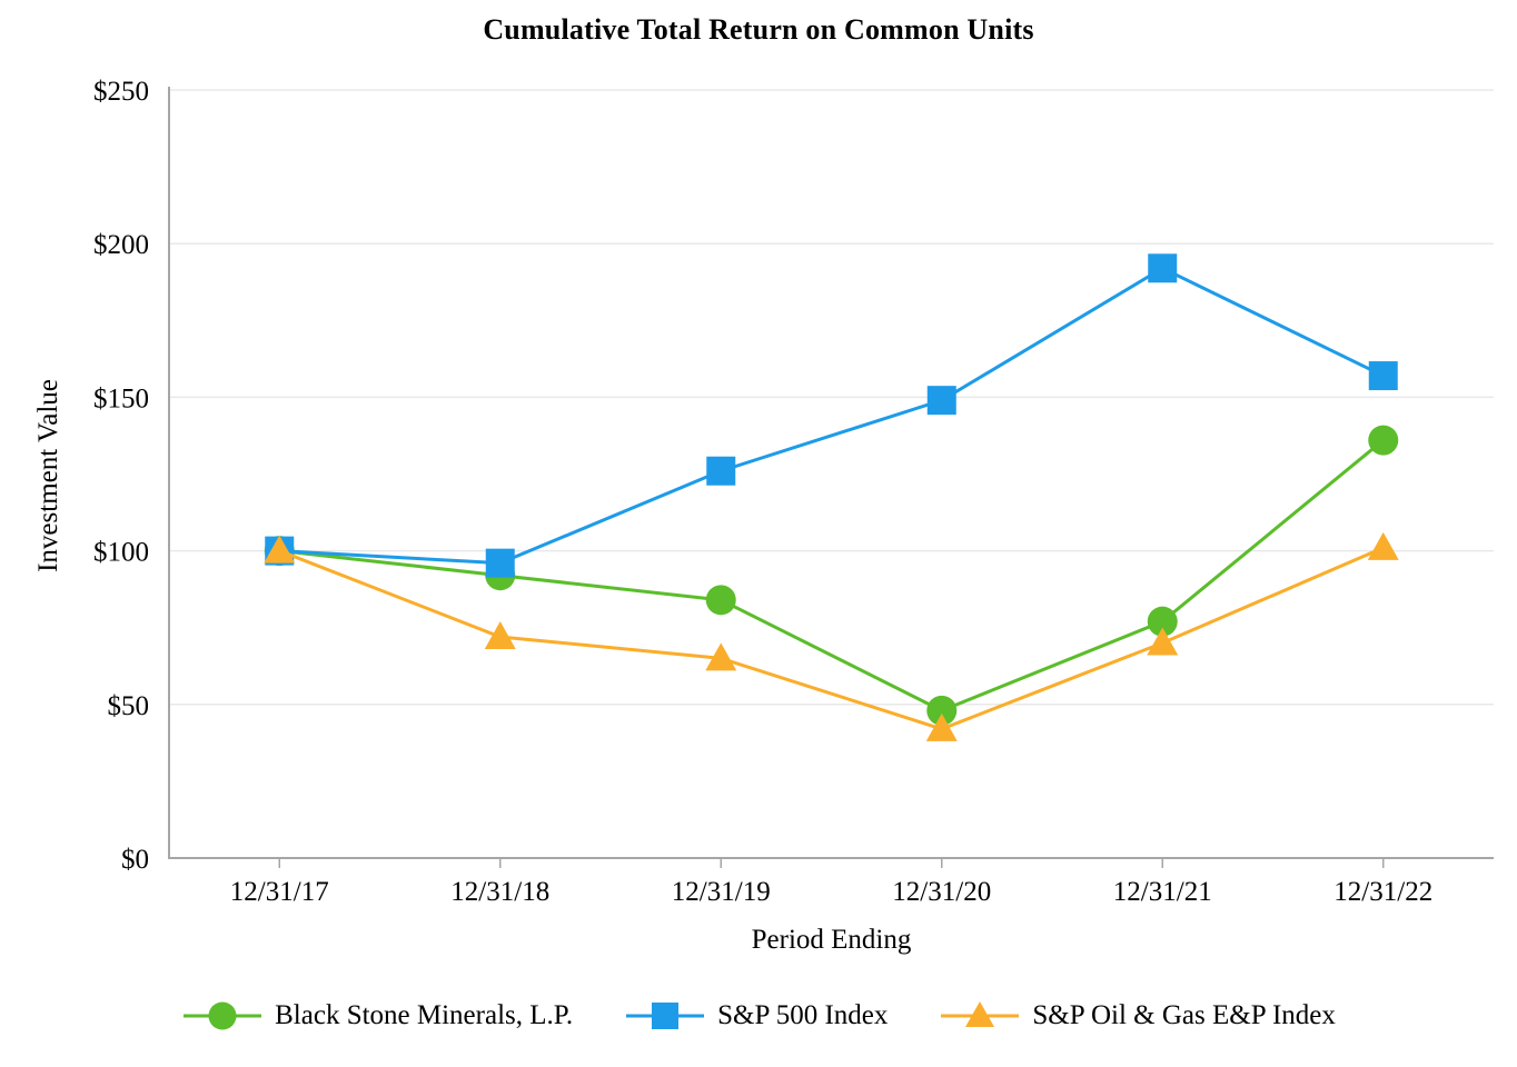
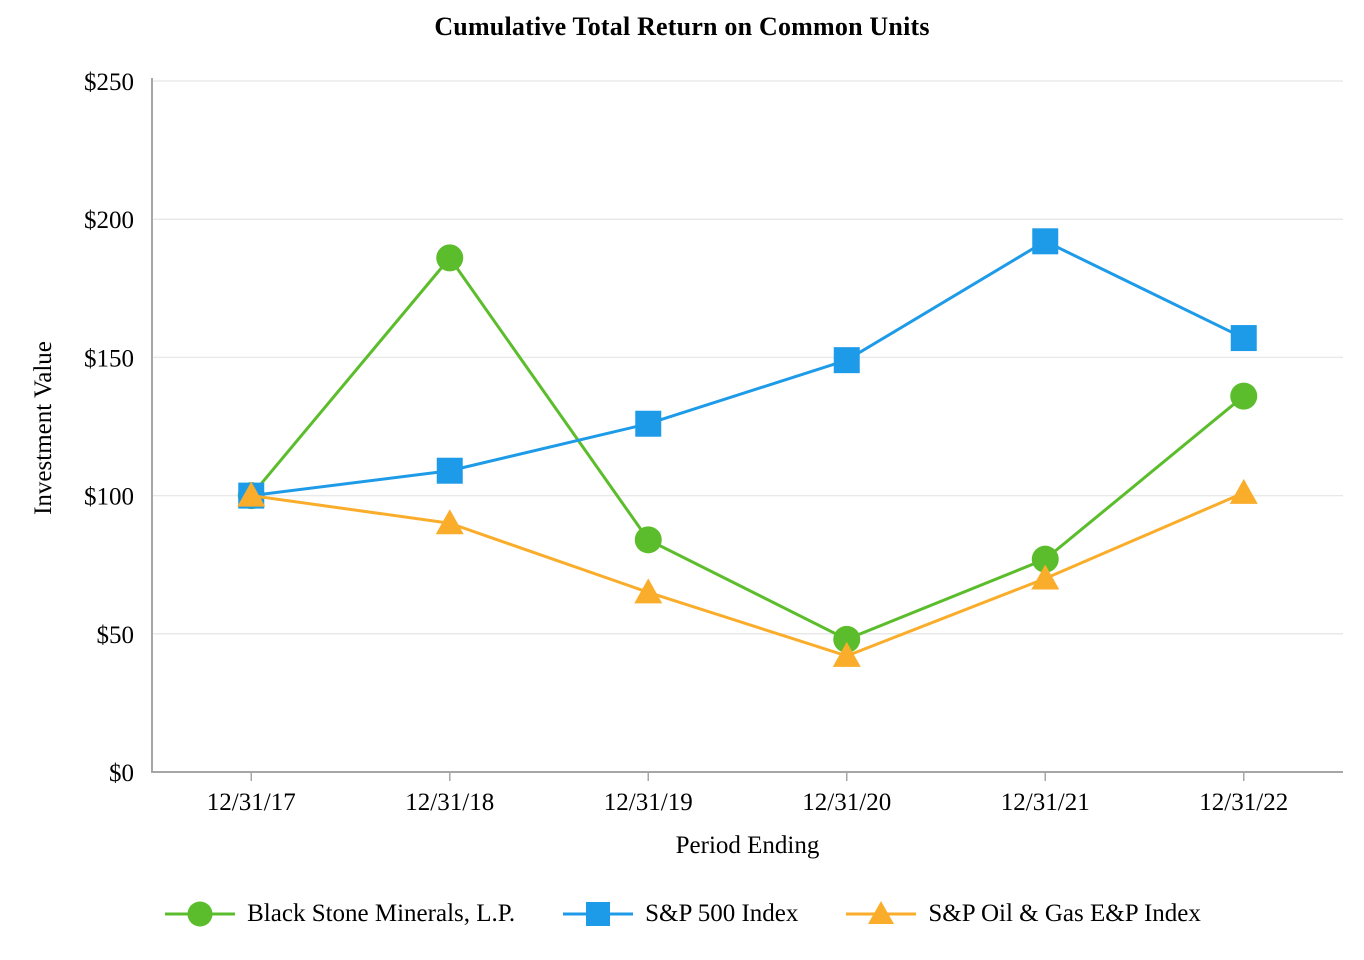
Black Stone Minerals, L.P./12/31/18: $92 -> $186
S&P 500 Index/12/31/18: $96 -> $109
S&P Oil & Gas E&P Index/12/31/18: $72 -> $90
